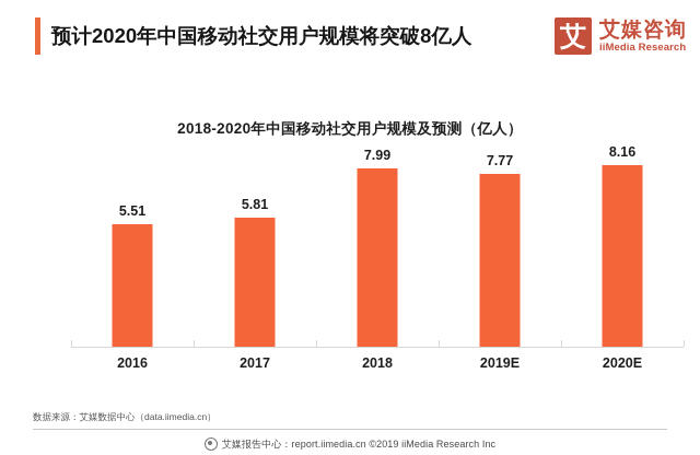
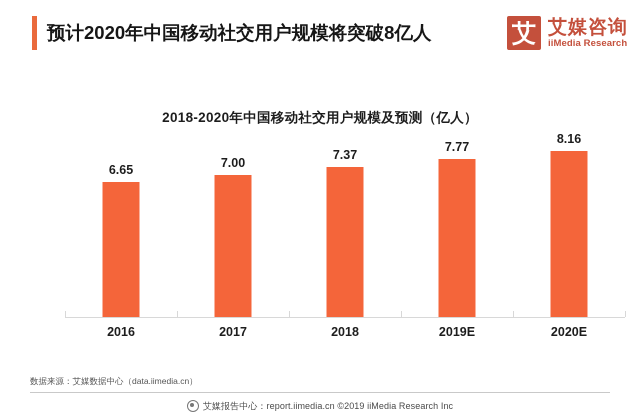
2016: 5.51 -> 6.65
2017: 5.81 -> 7.00
2018: 7.99 -> 7.37
